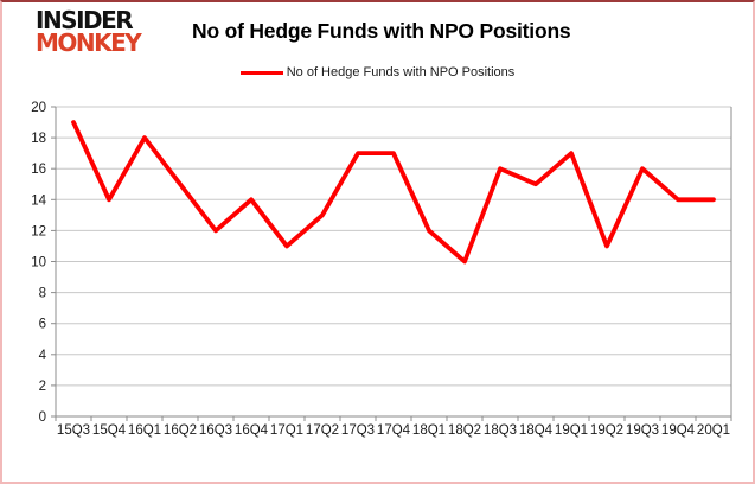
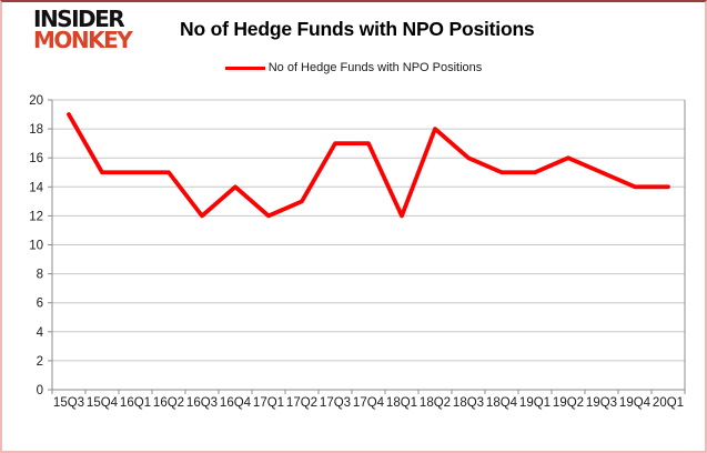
15Q4: 14 -> 15
16Q1: 18 -> 15
17Q1: 11 -> 12
18Q2: 10 -> 18
19Q1: 17 -> 15
19Q2: 11 -> 16
19Q3: 16 -> 15
